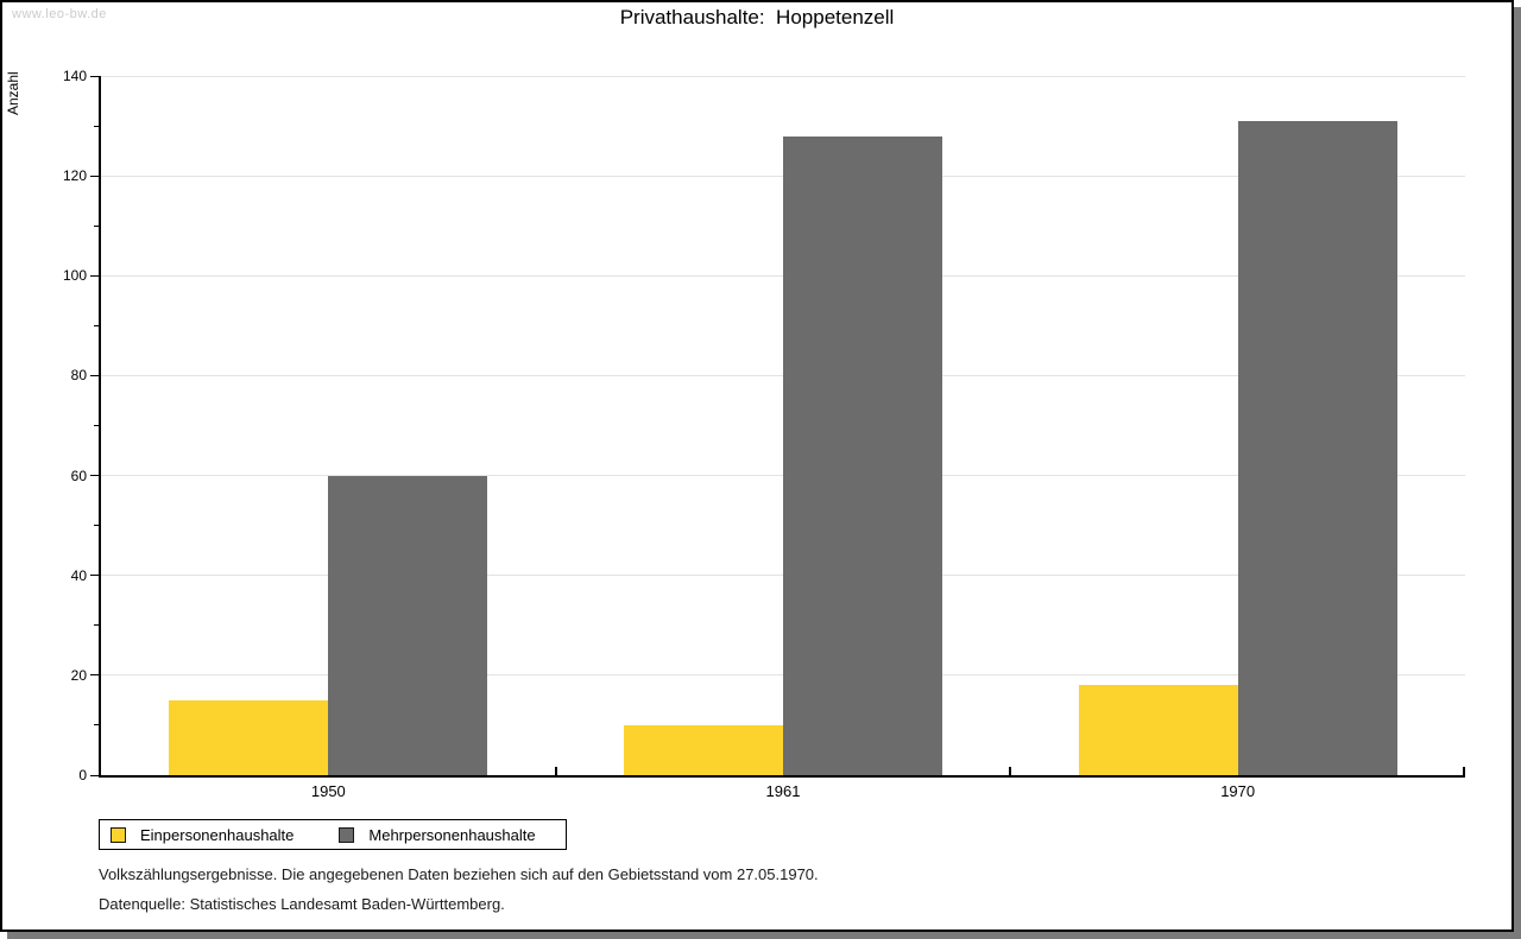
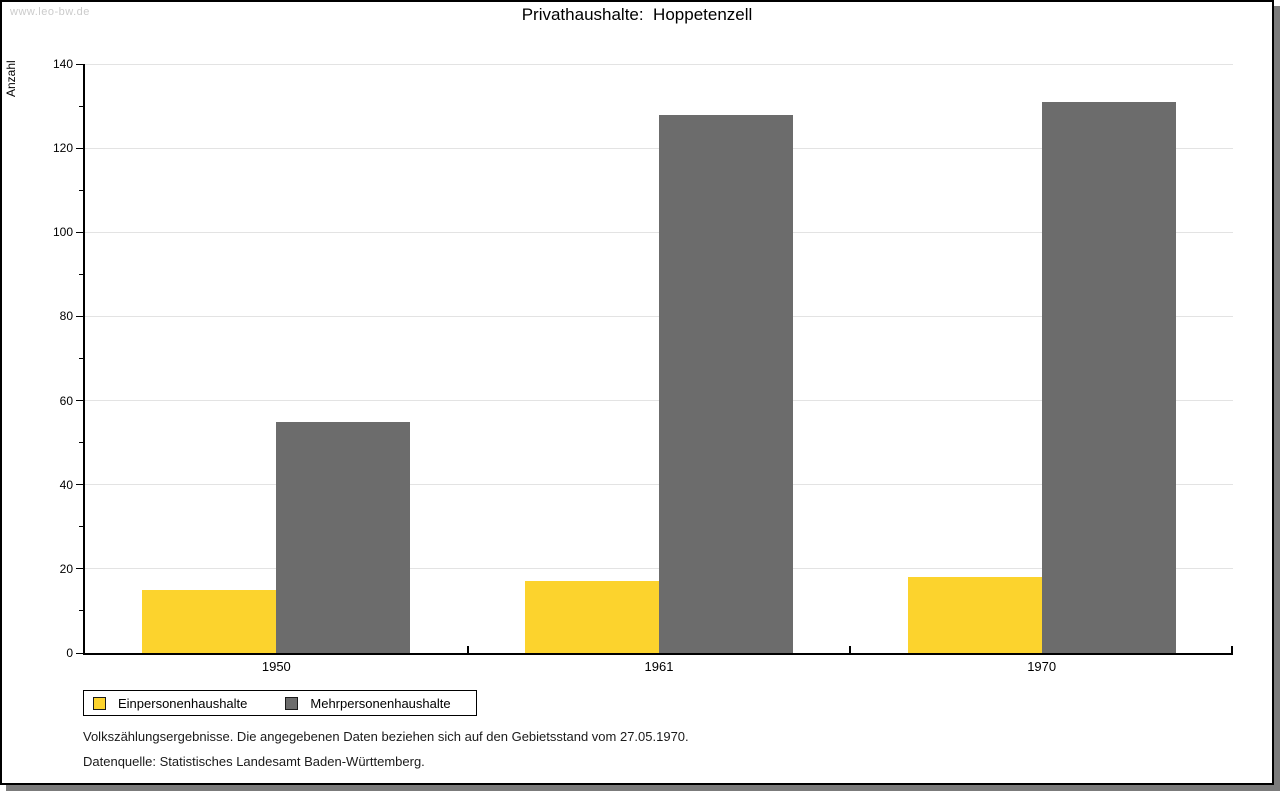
Mehrpersonenhaushalte/1950: 60 -> 55
Einpersonenhaushalte/1961: 10 -> 17
